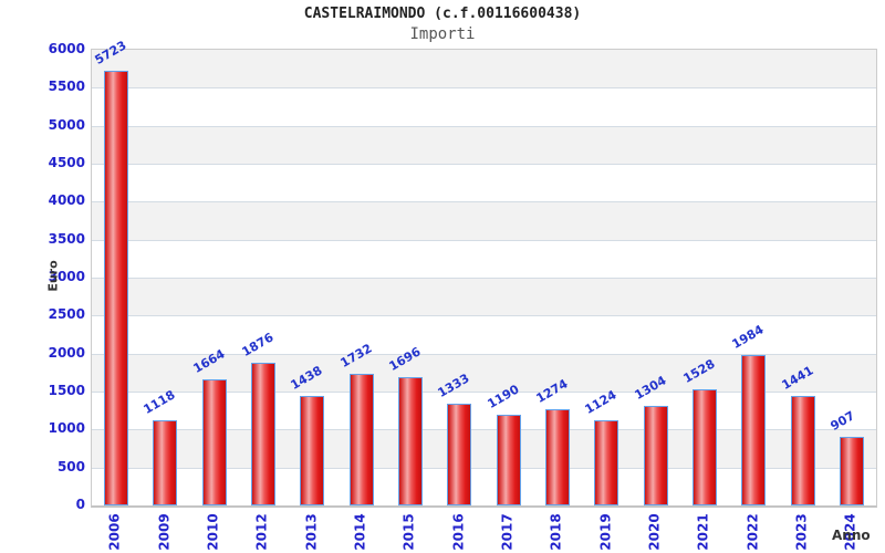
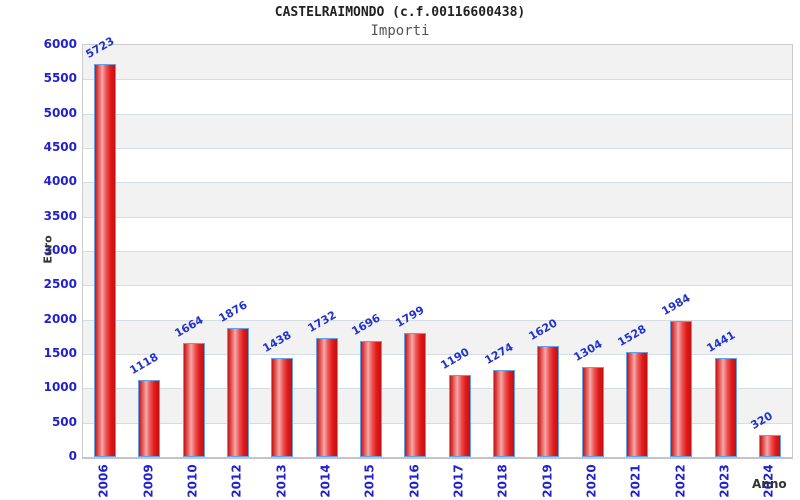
2016: 1333 -> 1799
2019: 1124 -> 1620
2024: 907 -> 320
